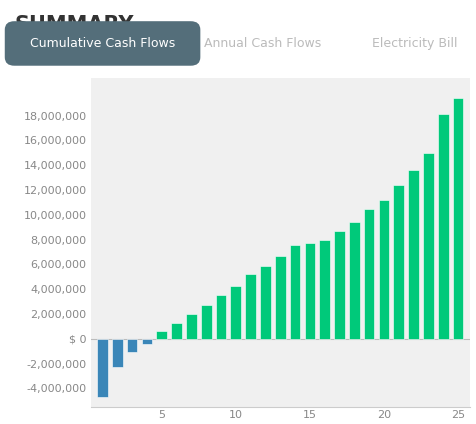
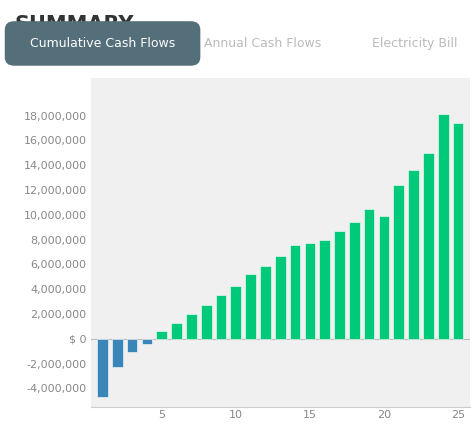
20: 11,200,000 -> 9,900,000
25: 19,400,000 -> 17,400,000
